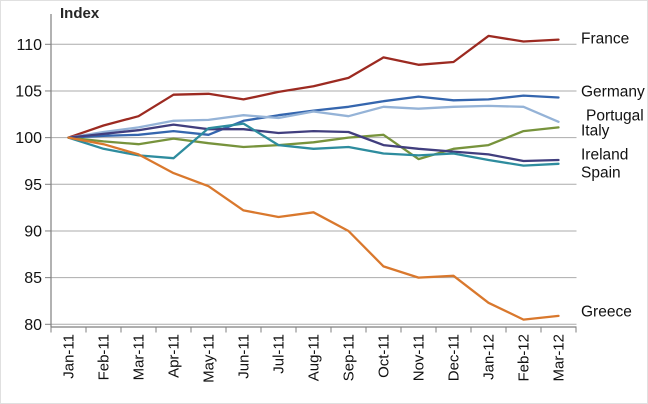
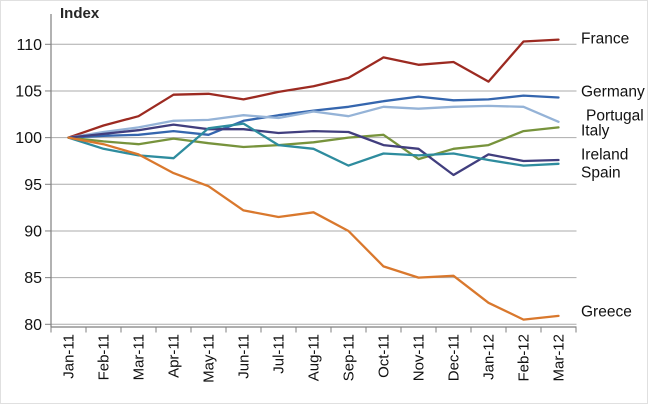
Spain/Sep-11: 99 -> 97
Ireland/Dec-11: 98 -> 96
France/Jan-12: 111 -> 106
